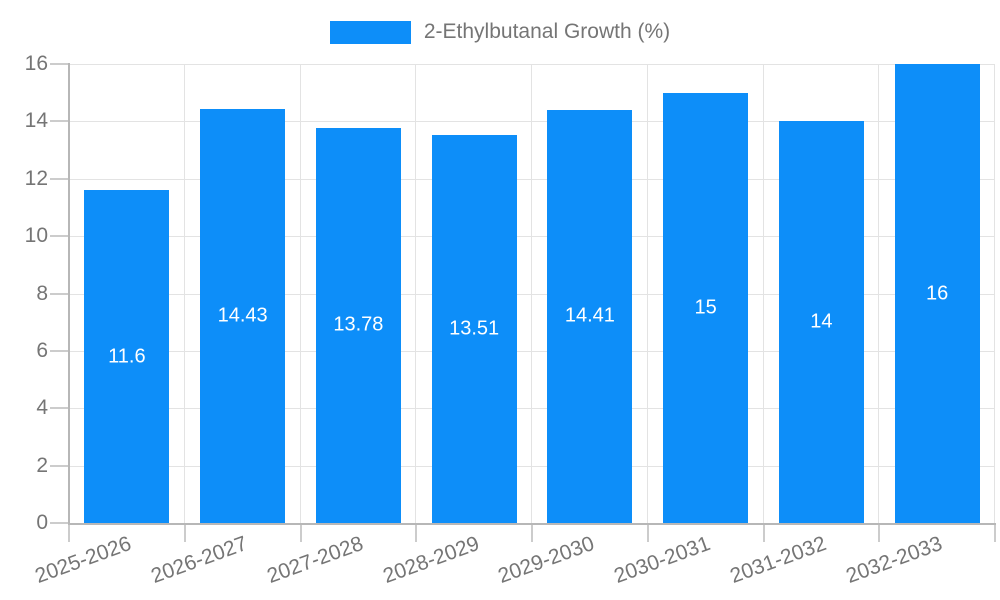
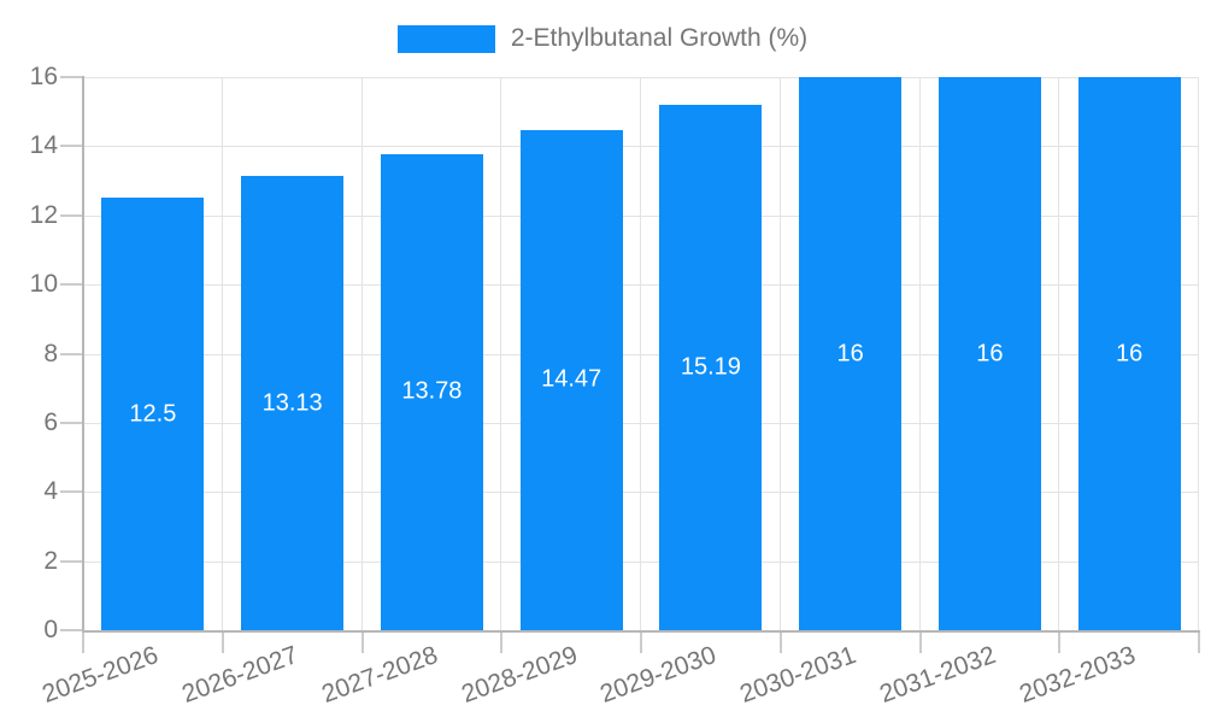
2025-2026: 11.6 -> 12.5
2026-2027: 14.43 -> 13.13
2028-2029: 13.51 -> 14.47
2029-2030: 14.41 -> 15.19
2030-2031: 15 -> 16
2031-2032: 14 -> 16
